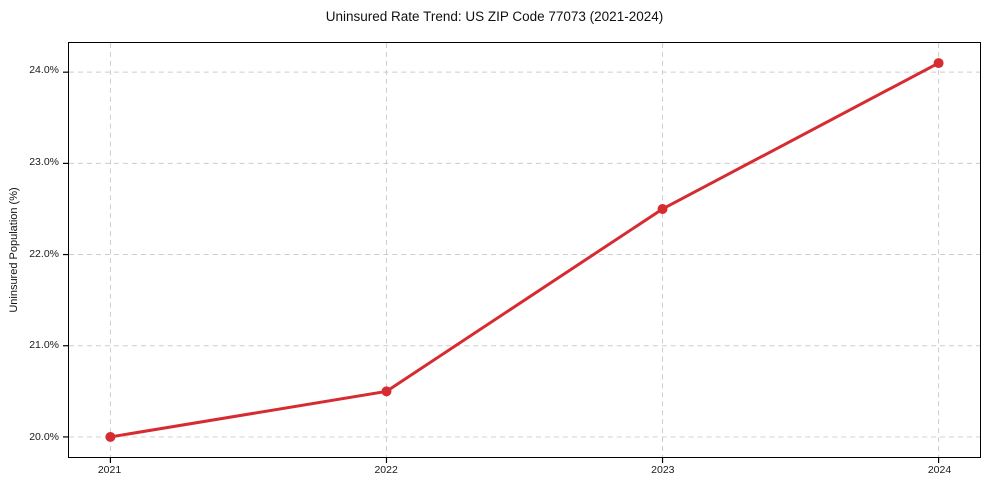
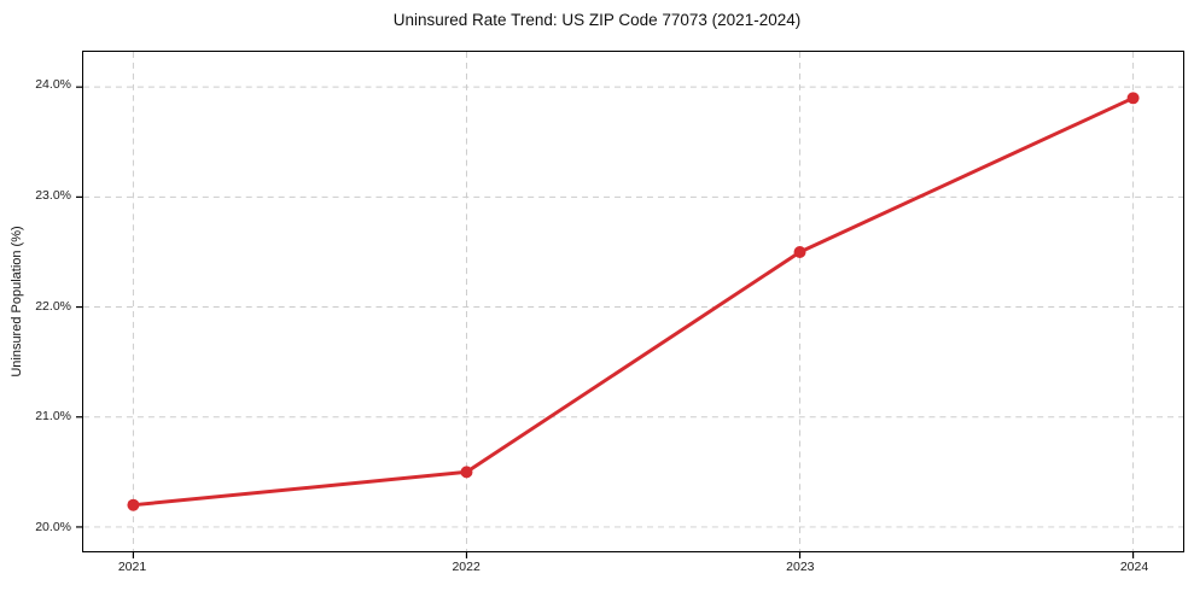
2021: 20.0% -> 20.2%
2024: 24.1% -> 23.9%
